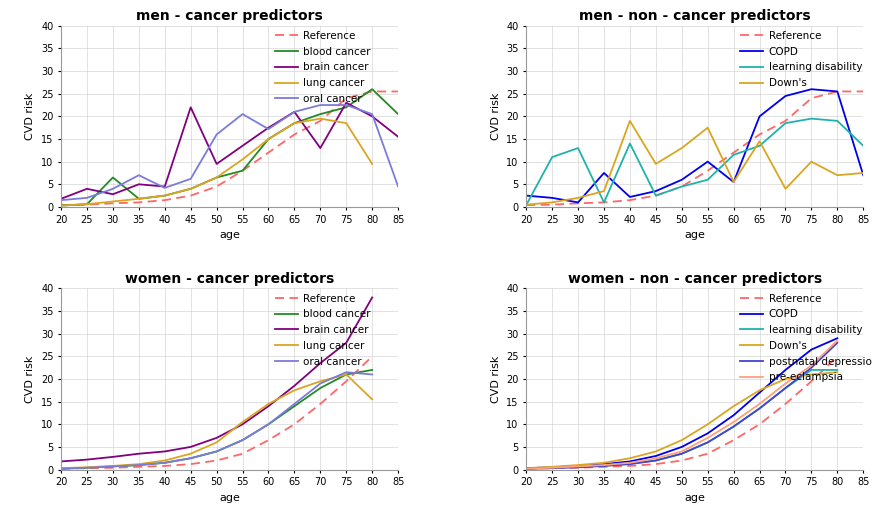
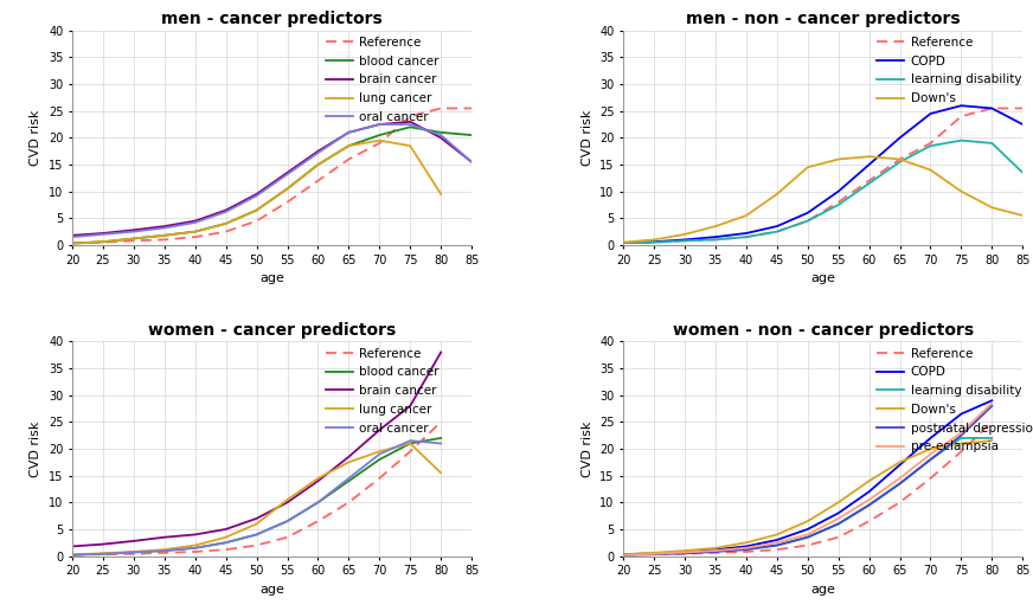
men - cancer predictors/brain cancer/25: 4.0 -> 2.2
men - cancer predictors/blood cancer/30: 6.5 -> 1.2
men - cancer predictors/oral cancer/30: 4.0 -> 2.5
men - cancer predictors/brain cancer/35: 5.0 -> 3.5
men - cancer predictors/oral cancer/35: 7.0 -> 3.2
men - cancer predictors/brain cancer/45: 22.0 -> 6.5
men - cancer predictors/oral cancer/50: 16.0 -> 9.2
men - cancer predictors/blood cancer/55: 8.0 -> 10.5
men - cancer predictors/oral cancer/55: 20.5 -> 13.2
men - cancer predictors/brain cancer/70: 13.0 -> 22.5
men - cancer predictors/blood cancer/80: 26.0 -> 21.0
men - cancer predictors/oral cancer/85: 4.5 -> 15.5
men - non - cancer predictors/COPD/20: 2.5 -> 0.4
men - non - cancer predictors/COPD/25: 2.0 -> 0.6
men - non - cancer predictors/learning disability/25: 11.0 -> 0.5
men - non - cancer predictors/learning disability/30: 13.0 -> 0.8
men - non - cancer predictors/COPD/35: 7.5 -> 1.5
men - non - cancer predictors/learning disability/40: 14.0 -> 1.5
men - non - cancer predictors/Down's/40: 19.0 -> 5.5
men - non - cancer predictors/Down's/50: 13.0 -> 14.5
men - non - cancer predictors/learning disability/55: 6.0 -> 7.5
men - non - cancer predictors/Down's/55: 17.5 -> 16.0
men - non - cancer predictors/COPD/60: 5.5 -> 15.0
men - non - cancer predictors/Down's/60: 5.5 -> 16.5
men - non - cancer predictors/learning disability/65: 13.5 -> 15.5
men - non - cancer predictors/Down's/65: 14.5 -> 16.0
men - non - cancer predictors/Down's/70: 4.0 -> 14.0
men - non - cancer predictors/COPD/85: 7.0 -> 22.5
men - non - cancer predictors/Down's/85: 7.5 -> 5.5
